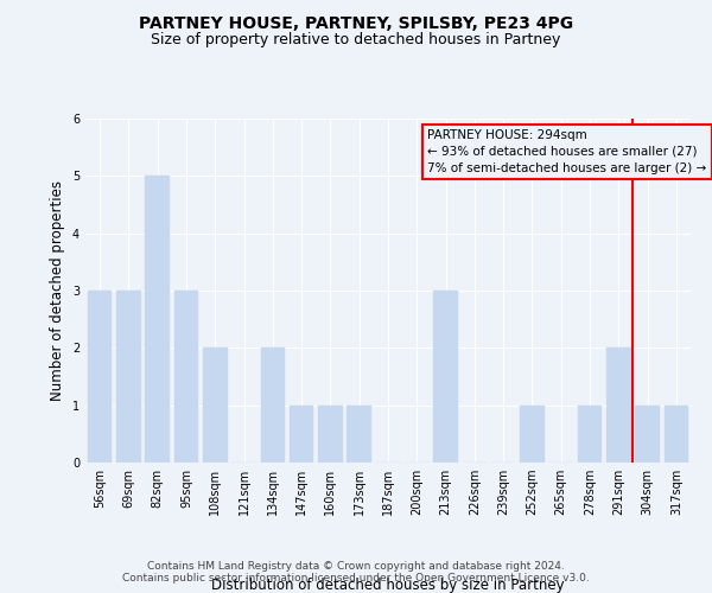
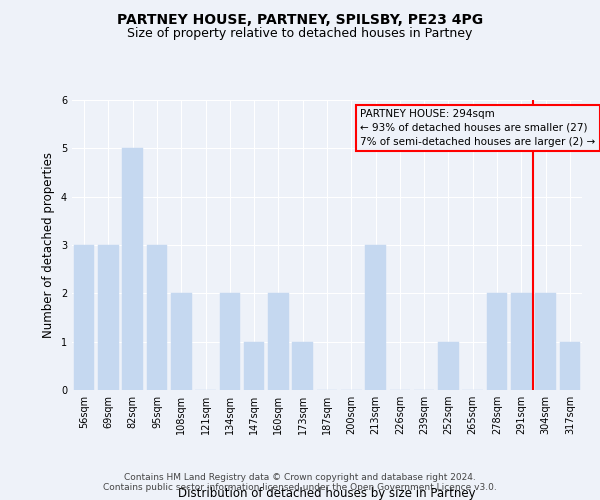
160sqm: 1 -> 2
278sqm: 1 -> 2
304sqm: 1 -> 2
